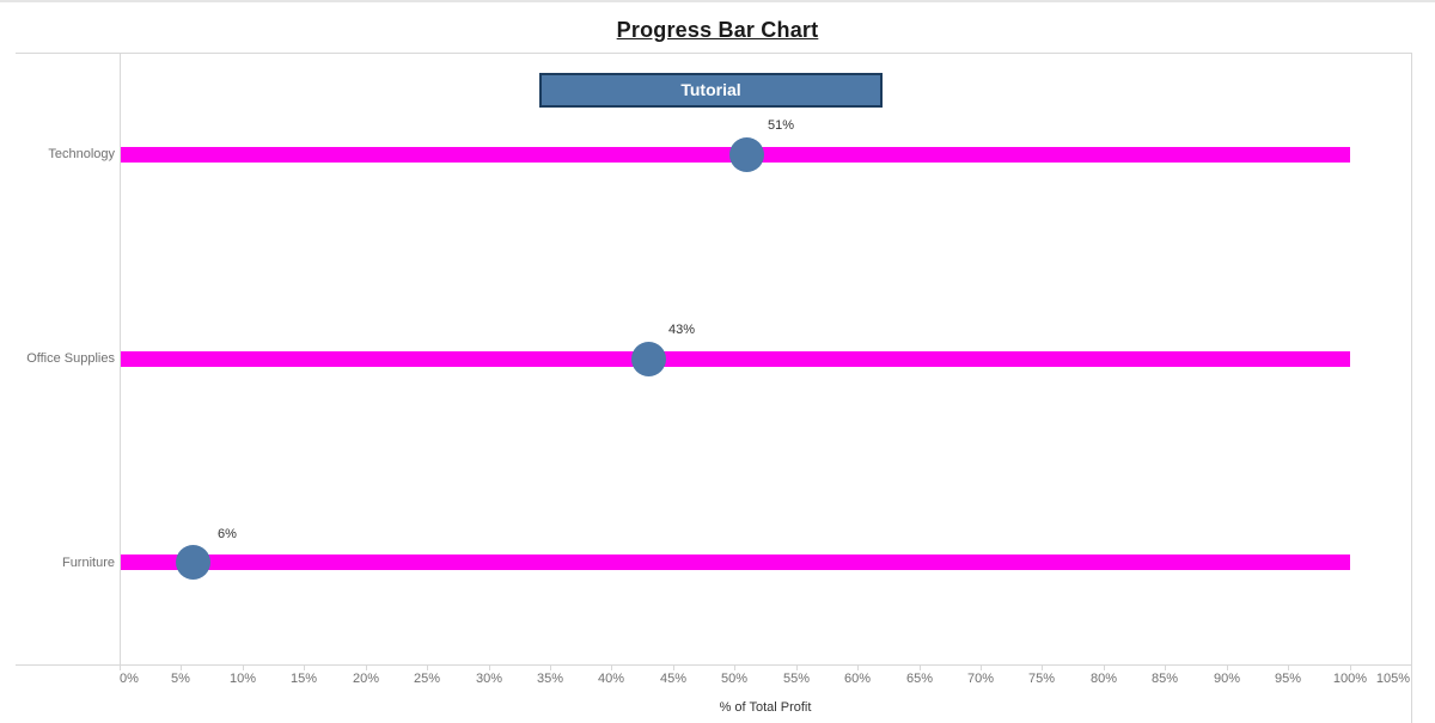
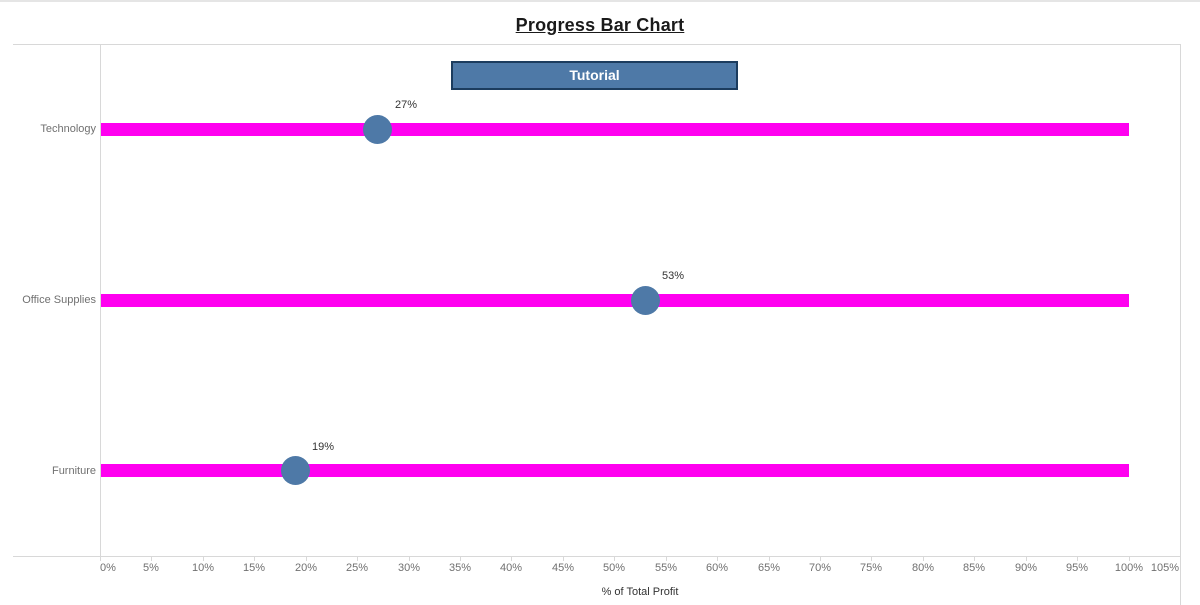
Technology: 51% -> 27%
Office Supplies: 43% -> 53%
Furniture: 6% -> 19%
